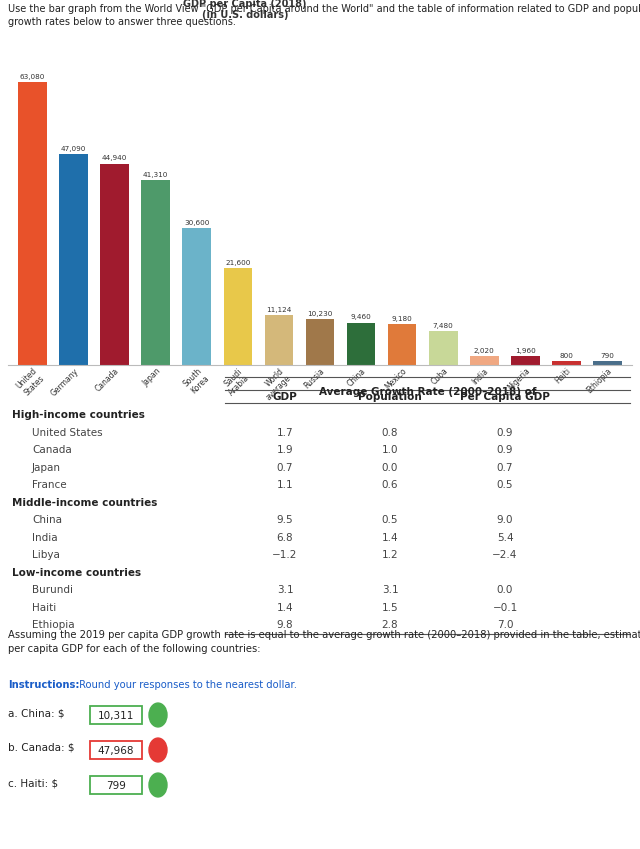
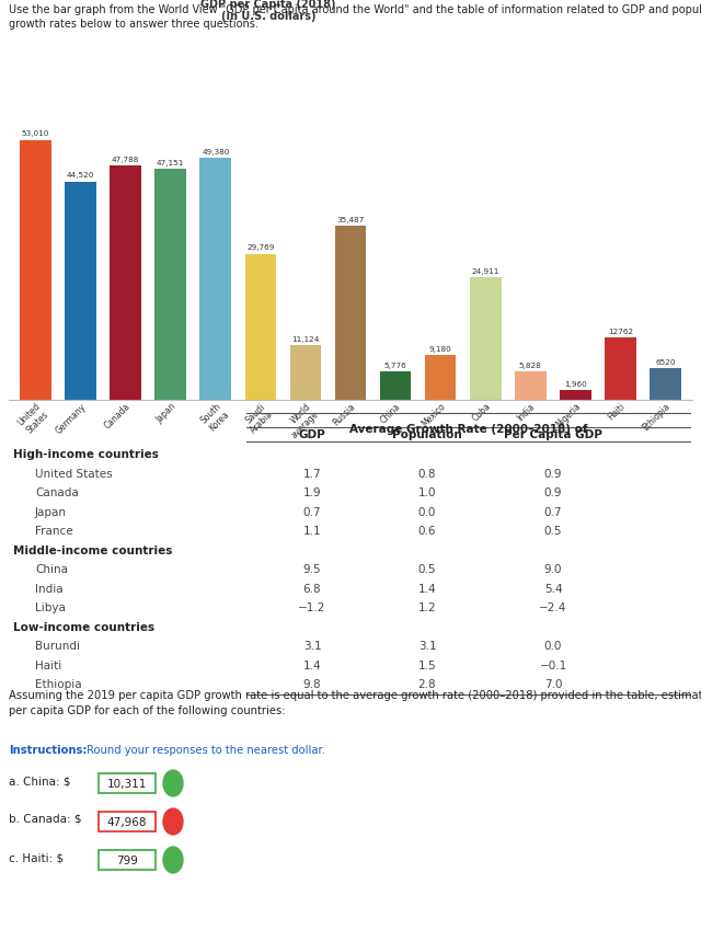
United States: 63,080 -> 53,010
Germany: 47,090 -> 44,520
Canada: 44,940 -> 47,788
Japan: 41,310 -> 47,151
South Korea: 30,600 -> 49,380
Saudi Arabia: 21,600 -> 29,769
Russia: 10,230 -> 35,487
China: 9,460 -> 5,776
Cuba: 7,480 -> 24,911
India: 2,020 -> 5,828
Haiti: 800 -> 12762
Ethiopia: 790 -> 6520
